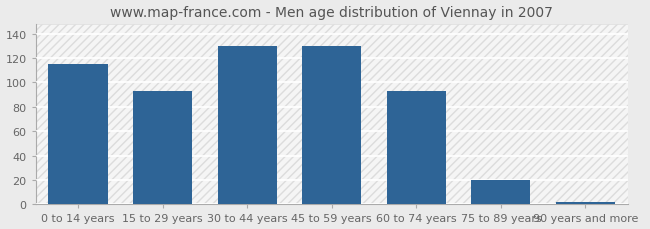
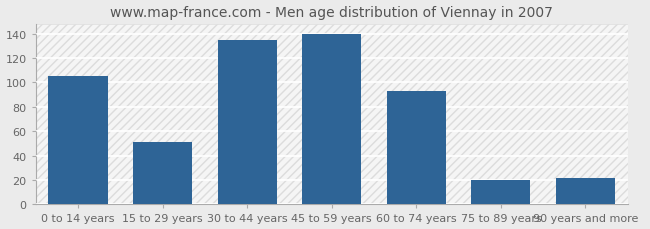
0 to 14 years: 115 -> 105
15 to 29 years: 93 -> 51
30 to 44 years: 130 -> 135
45 to 59 years: 130 -> 140
90 years and more: 2 -> 22
